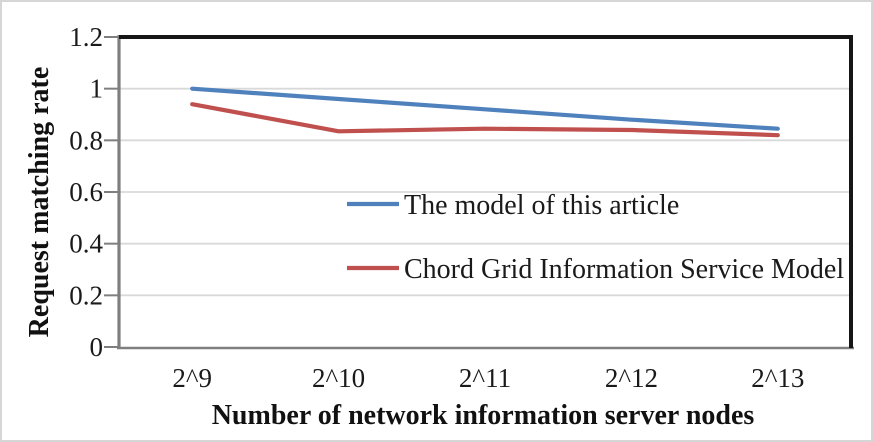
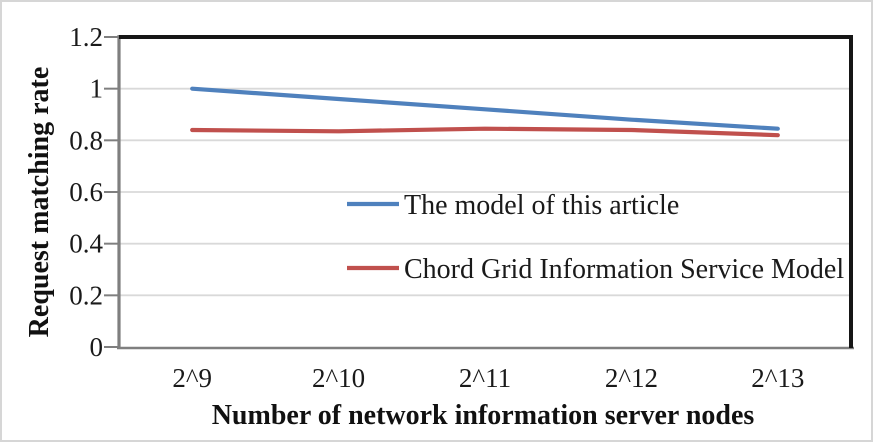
Chord Grid Information Service Model/2^9: 0.94 -> 0.84
